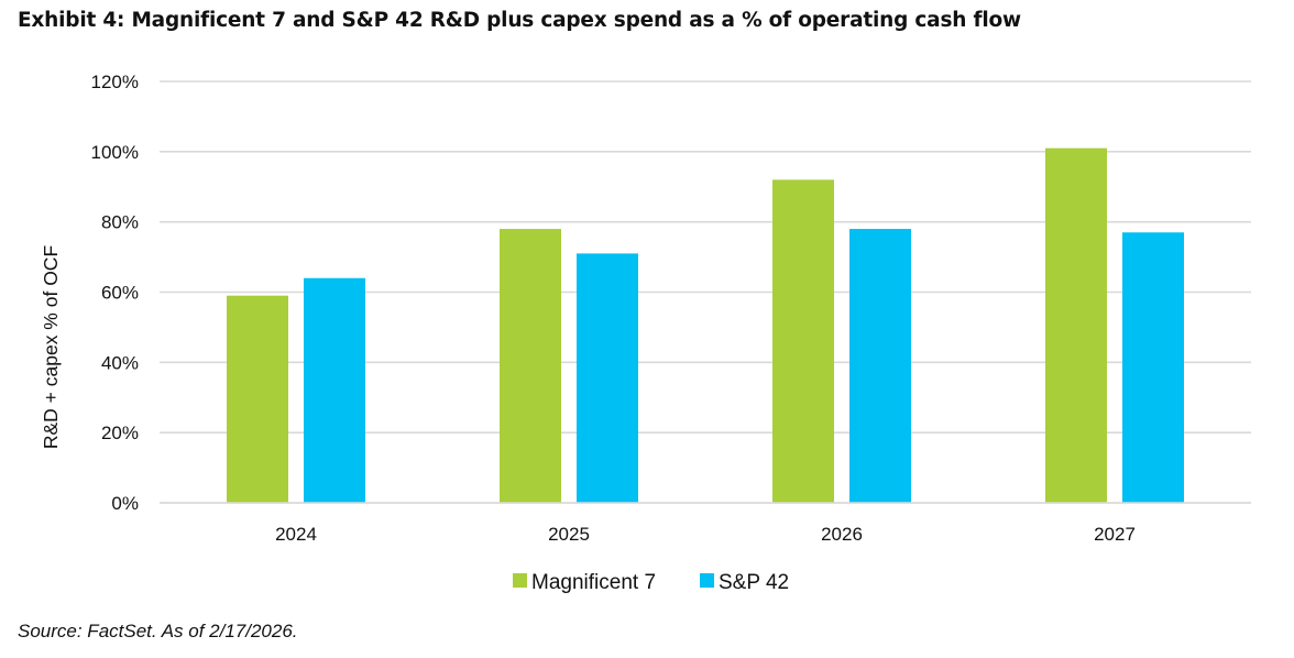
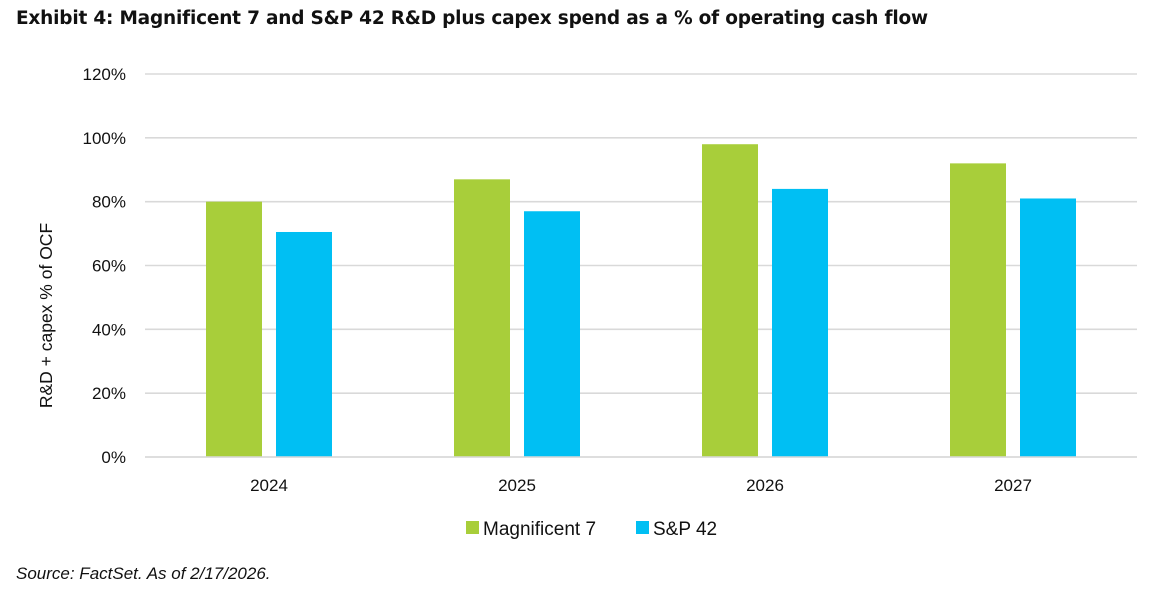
Magnificent 7/2024: 59% -> 80%
S&P 42/2024: 64% -> 70%
Magnificent 7/2025: 78% -> 87%
S&P 42/2025: 71% -> 77%
Magnificent 7/2026: 92% -> 98%
S&P 42/2026: 78% -> 84%
Magnificent 7/2027: 101% -> 92%
S&P 42/2027: 77% -> 81%
